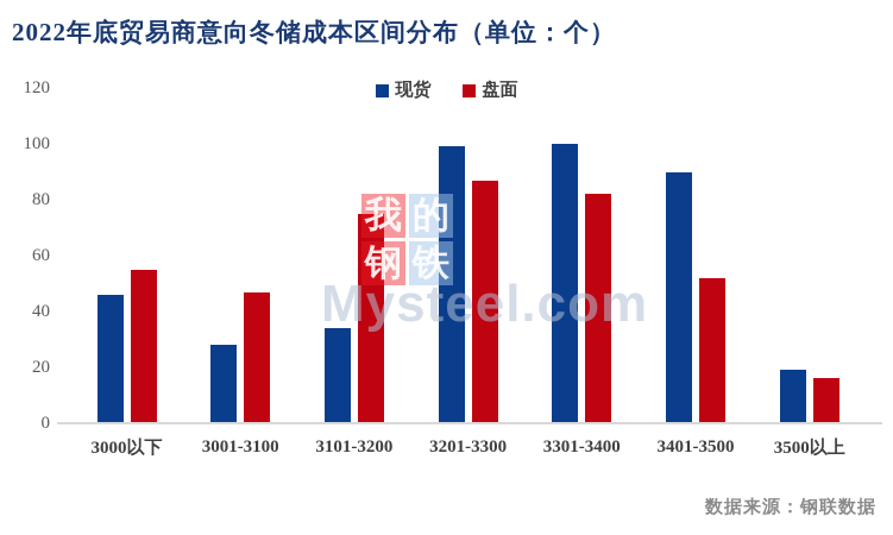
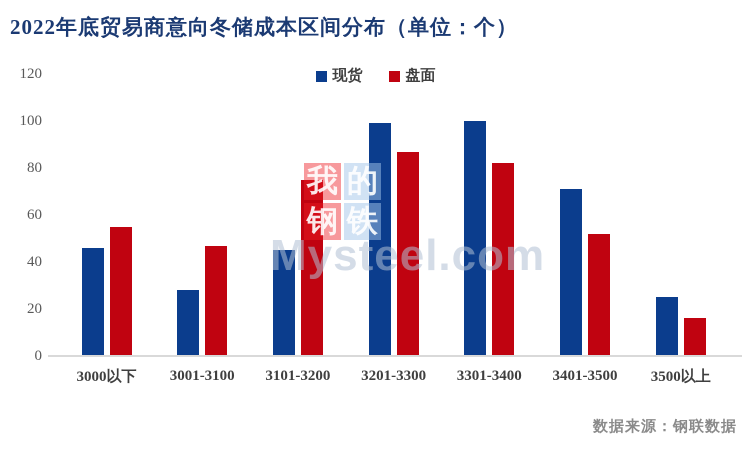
现货/3101-3200: 34 -> 45
现货/3401-3500: 90 -> 71
现货/3500以上: 19 -> 25
